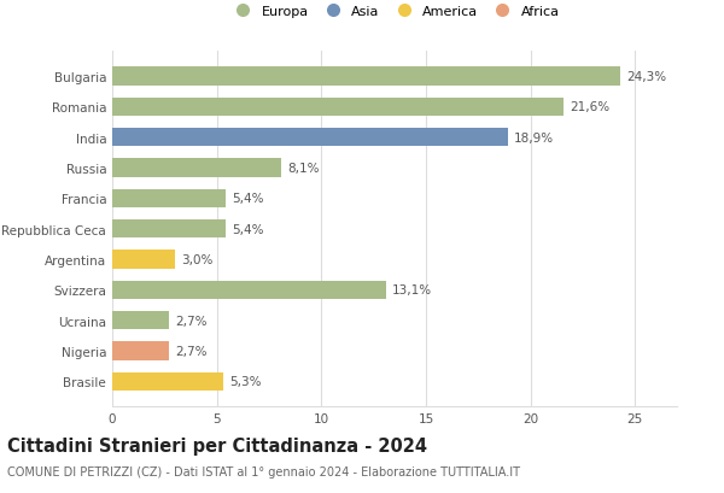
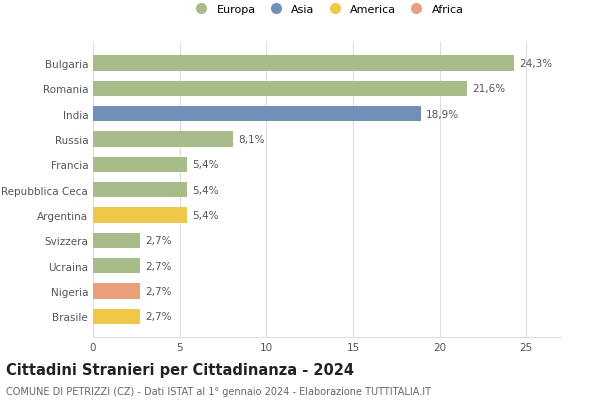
Argentina: 3,0% -> 5,4%
Svizzera: 13,1% -> 2,7%
Brasile: 5,3% -> 2,7%
